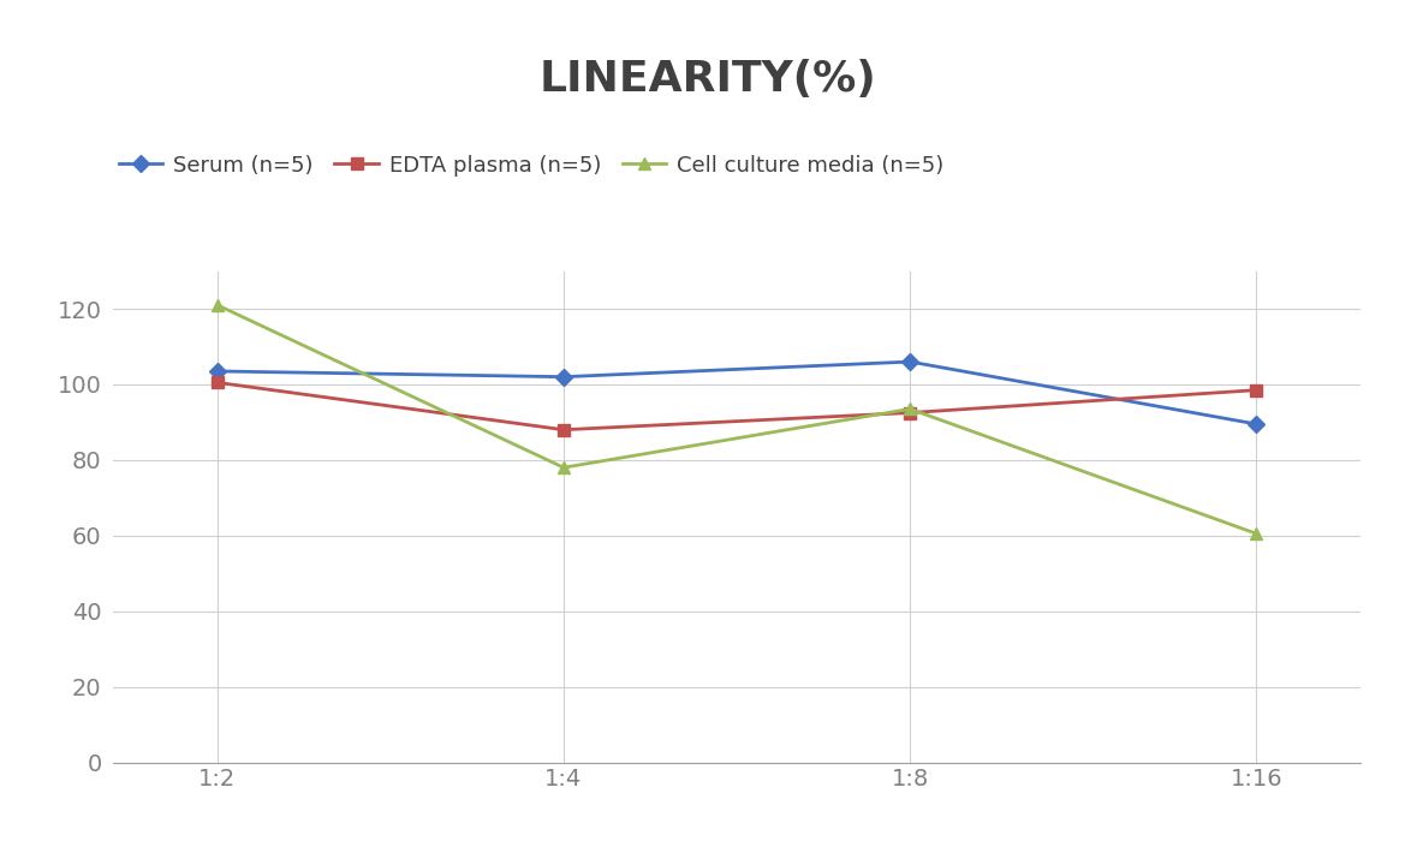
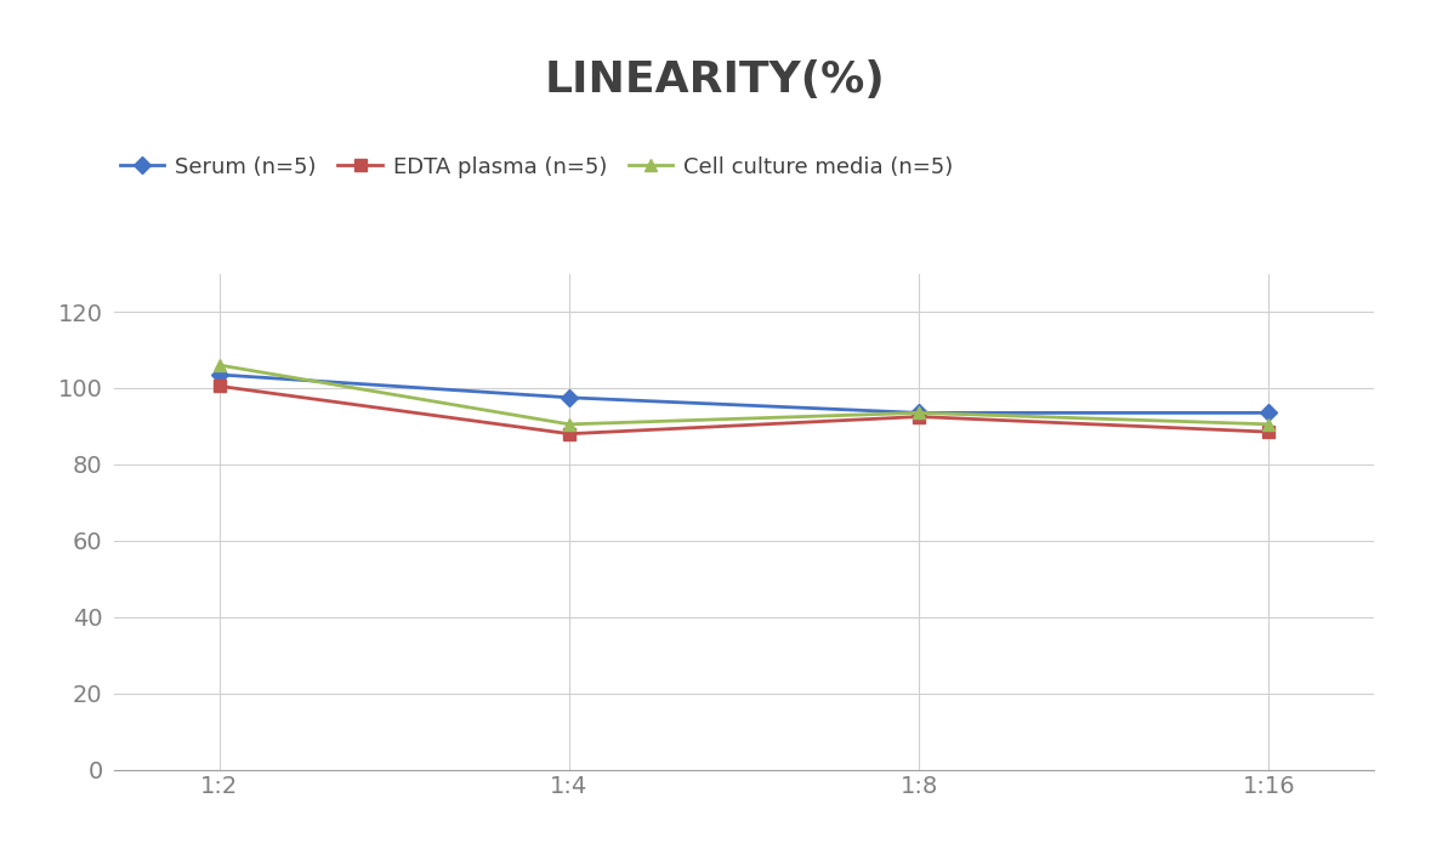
Cell culture media (n=5)/1:2: 121.0 -> 106.0
Serum (n=5)/1:4: 102.0 -> 97.5
Cell culture media (n=5)/1:4: 78.0 -> 90.5
Serum (n=5)/1:8: 106.0 -> 93.5
Serum (n=5)/1:16: 89.5 -> 93.5
EDTA plasma (n=5)/1:16: 98.5 -> 88.5
Cell culture media (n=5)/1:16: 60.5 -> 90.5
